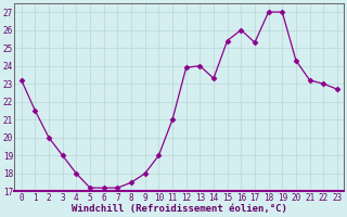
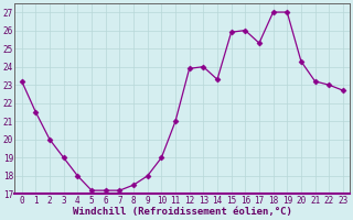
15: 25.4 -> 25.9
